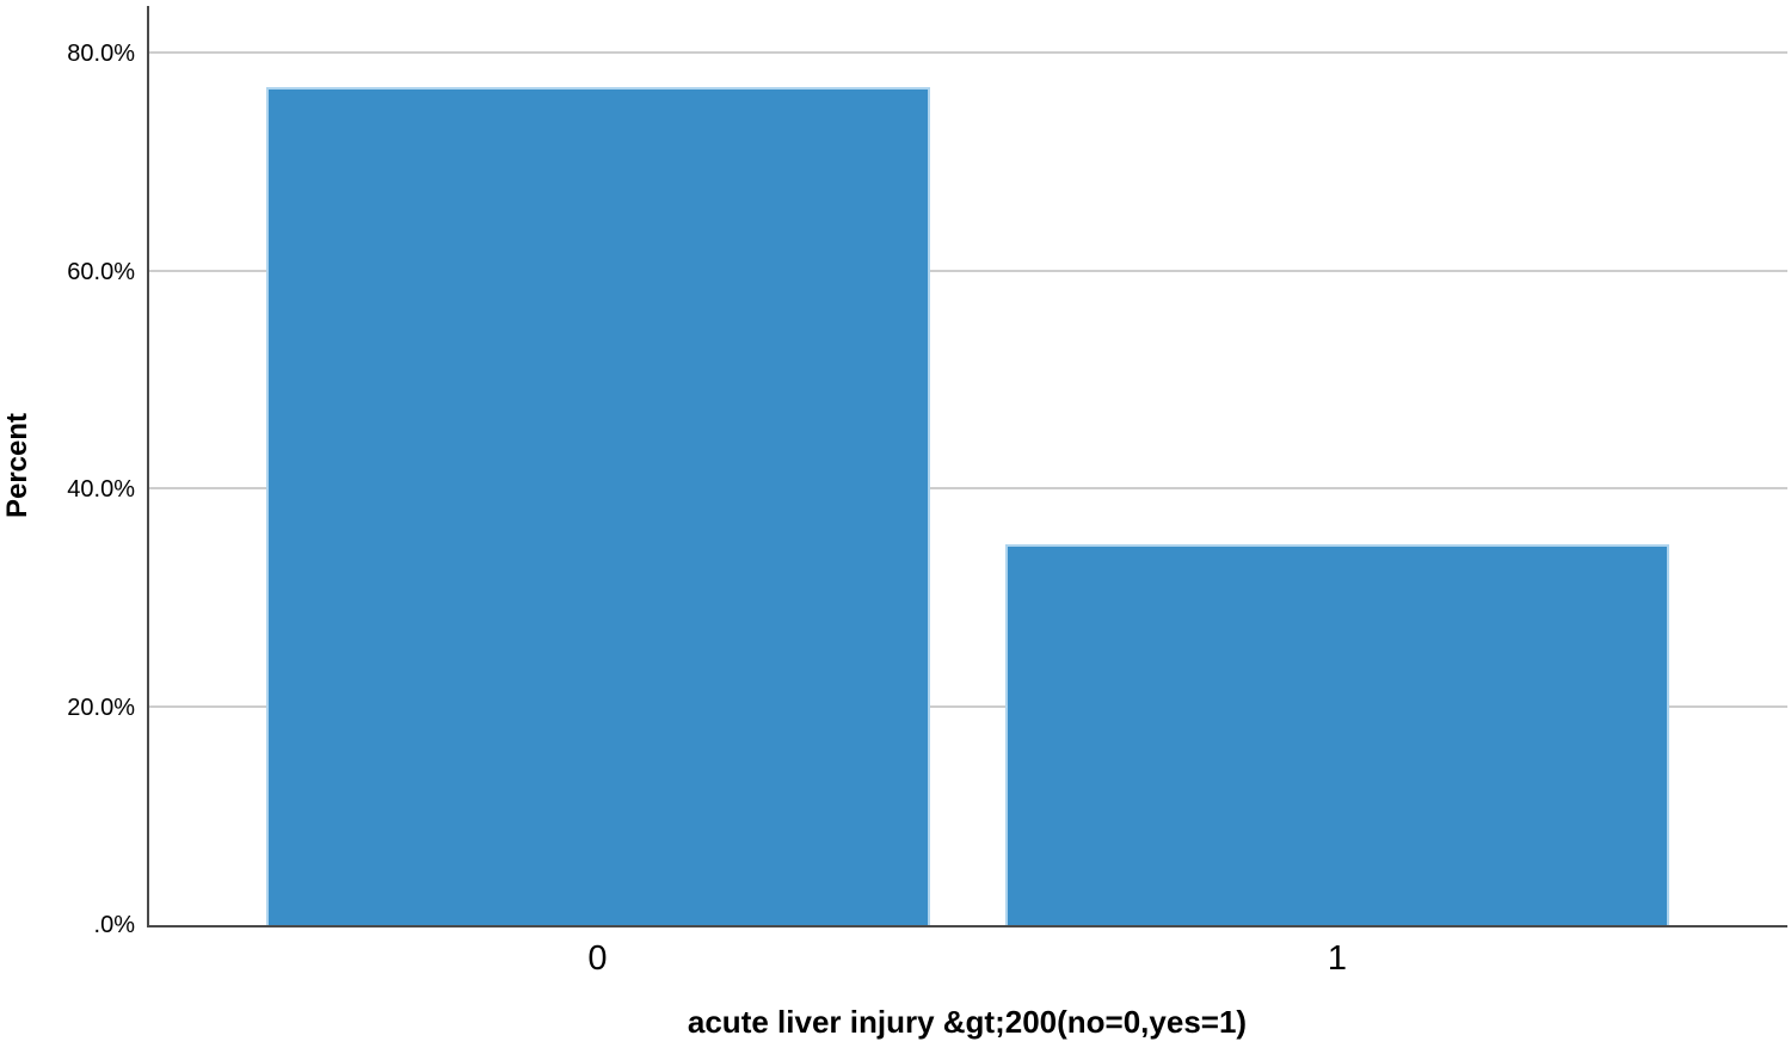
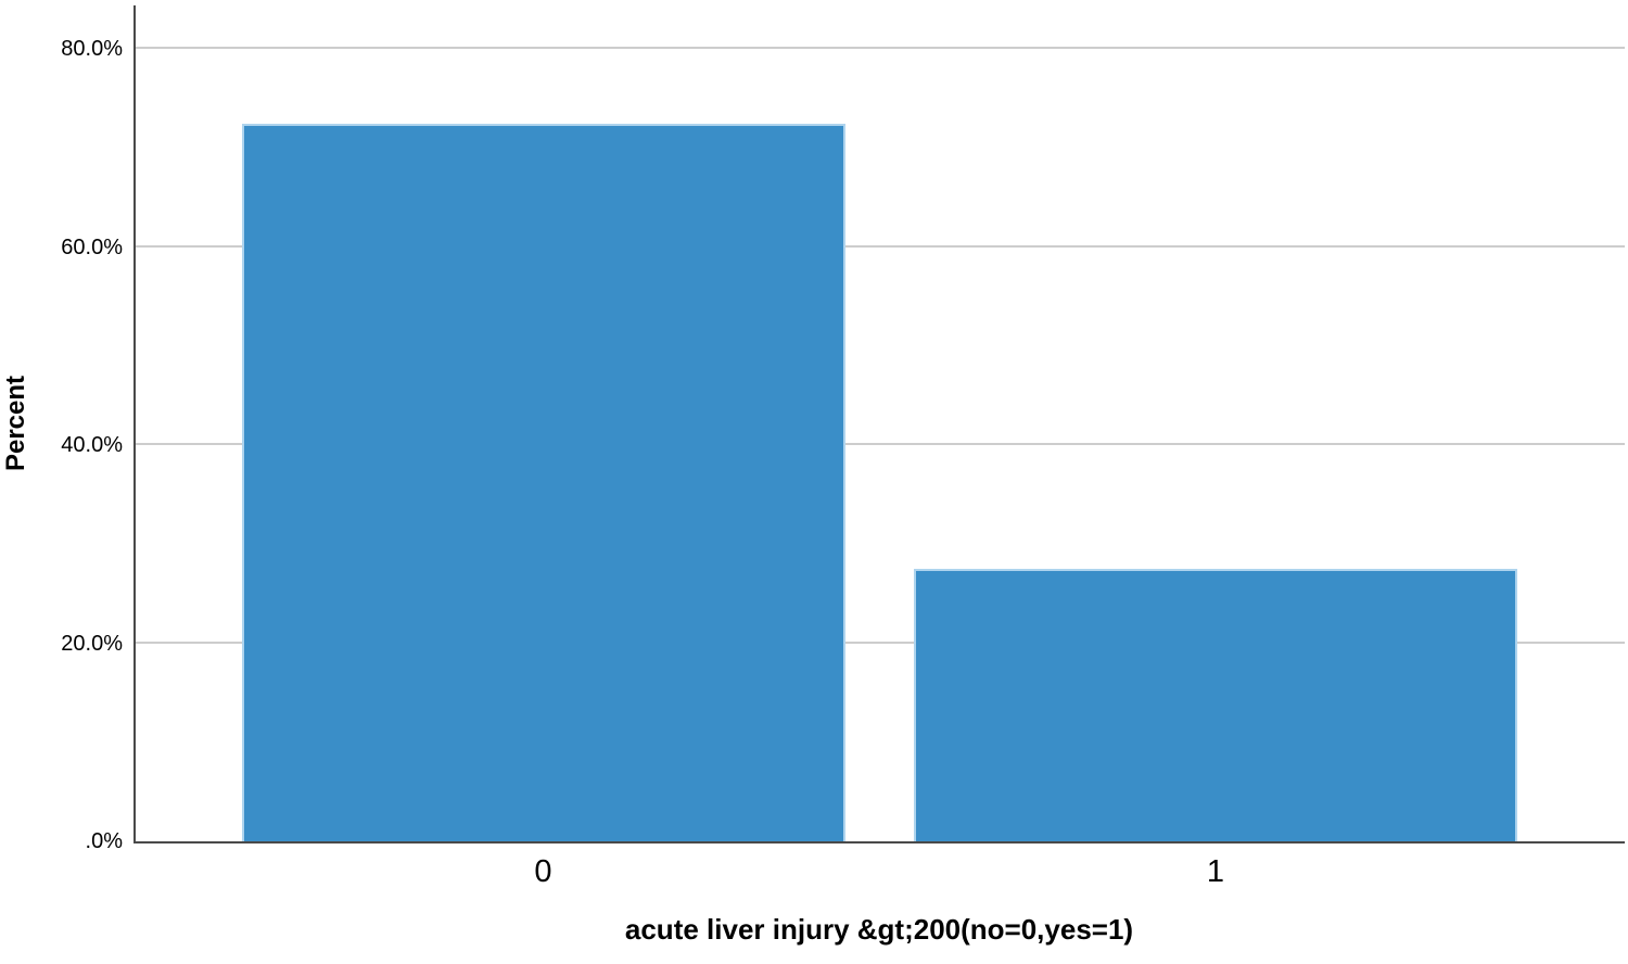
0: 77% -> 72%
1: 35% -> 28%
